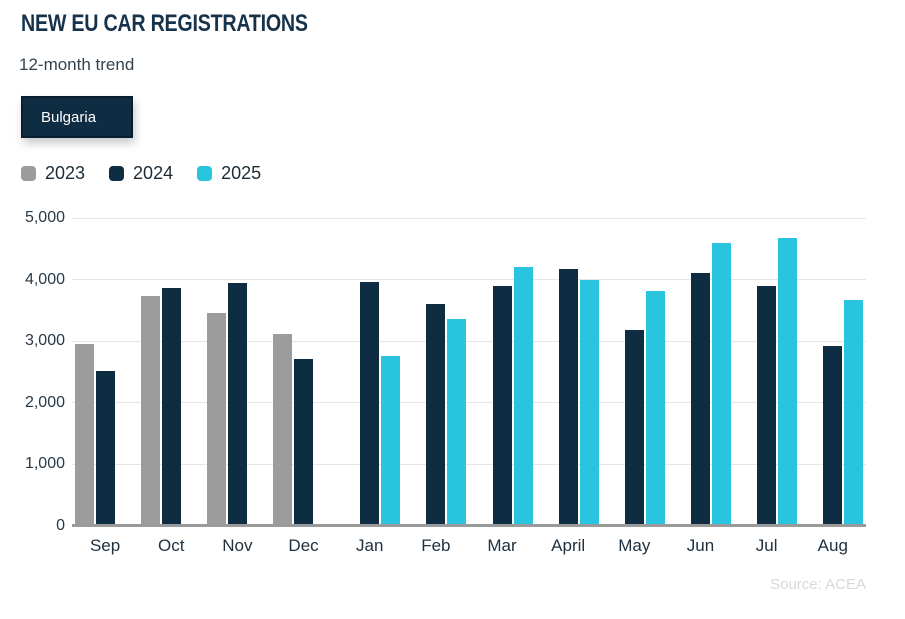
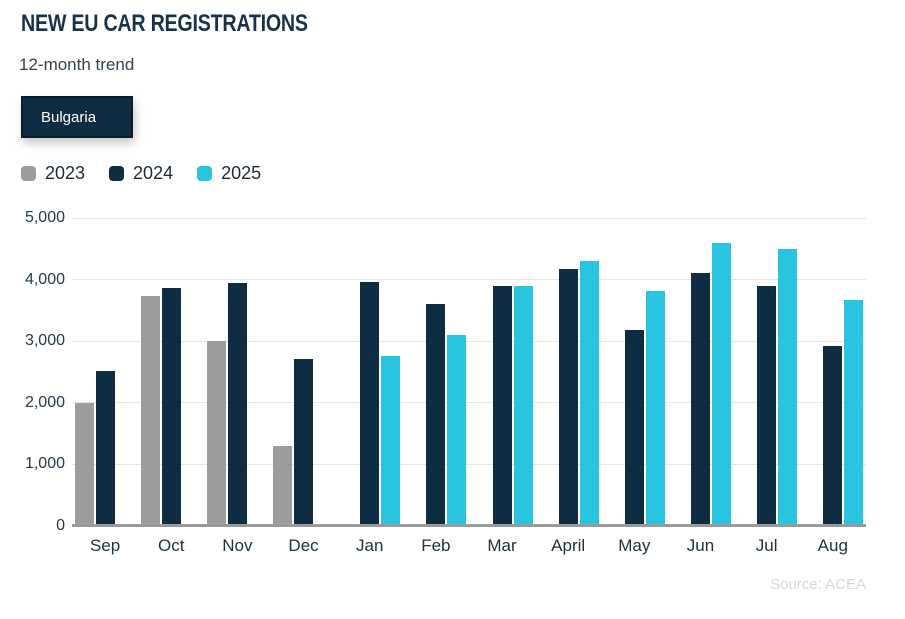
2023/Sep: 3000 -> 2000
2023/Nov: 3500 -> 3000
2023/Dec: 3100 -> 1300
2025/Feb: 3400 -> 3100
2025/Mar: 4200 -> 3900
2025/April: 4000 -> 4300
2025/Jul: 4700 -> 4500
